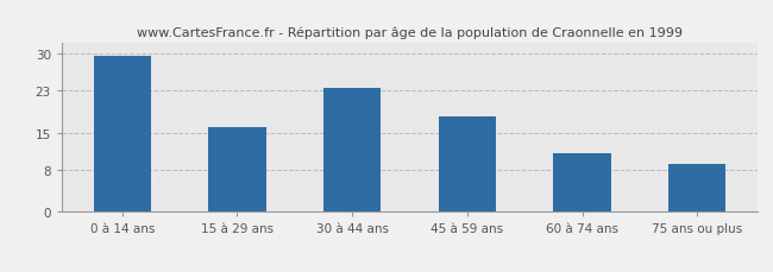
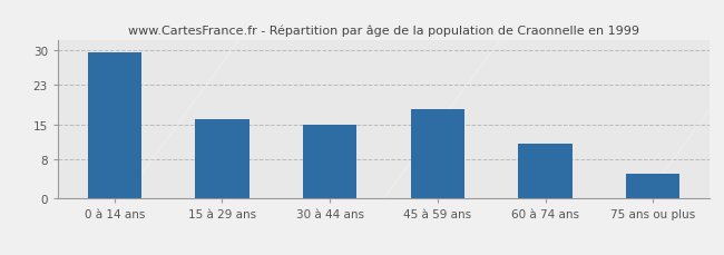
30 à 44 ans: 23.5 -> 15.0
75 ans ou plus: 9.0 -> 5.0
